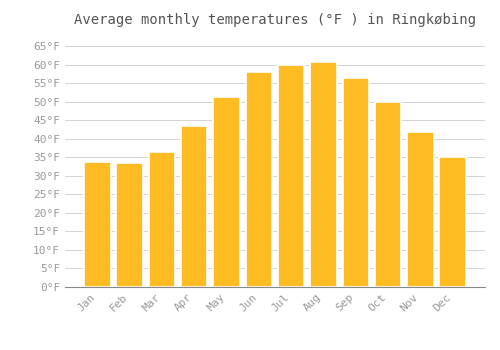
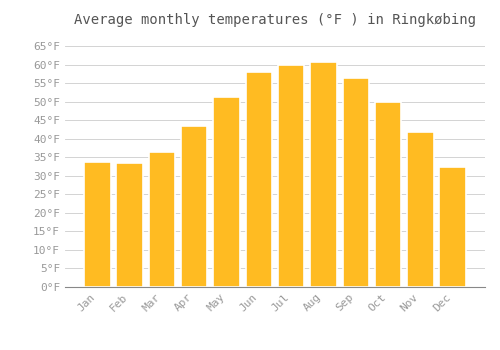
Dec: 35.2°F -> 32.5°F
